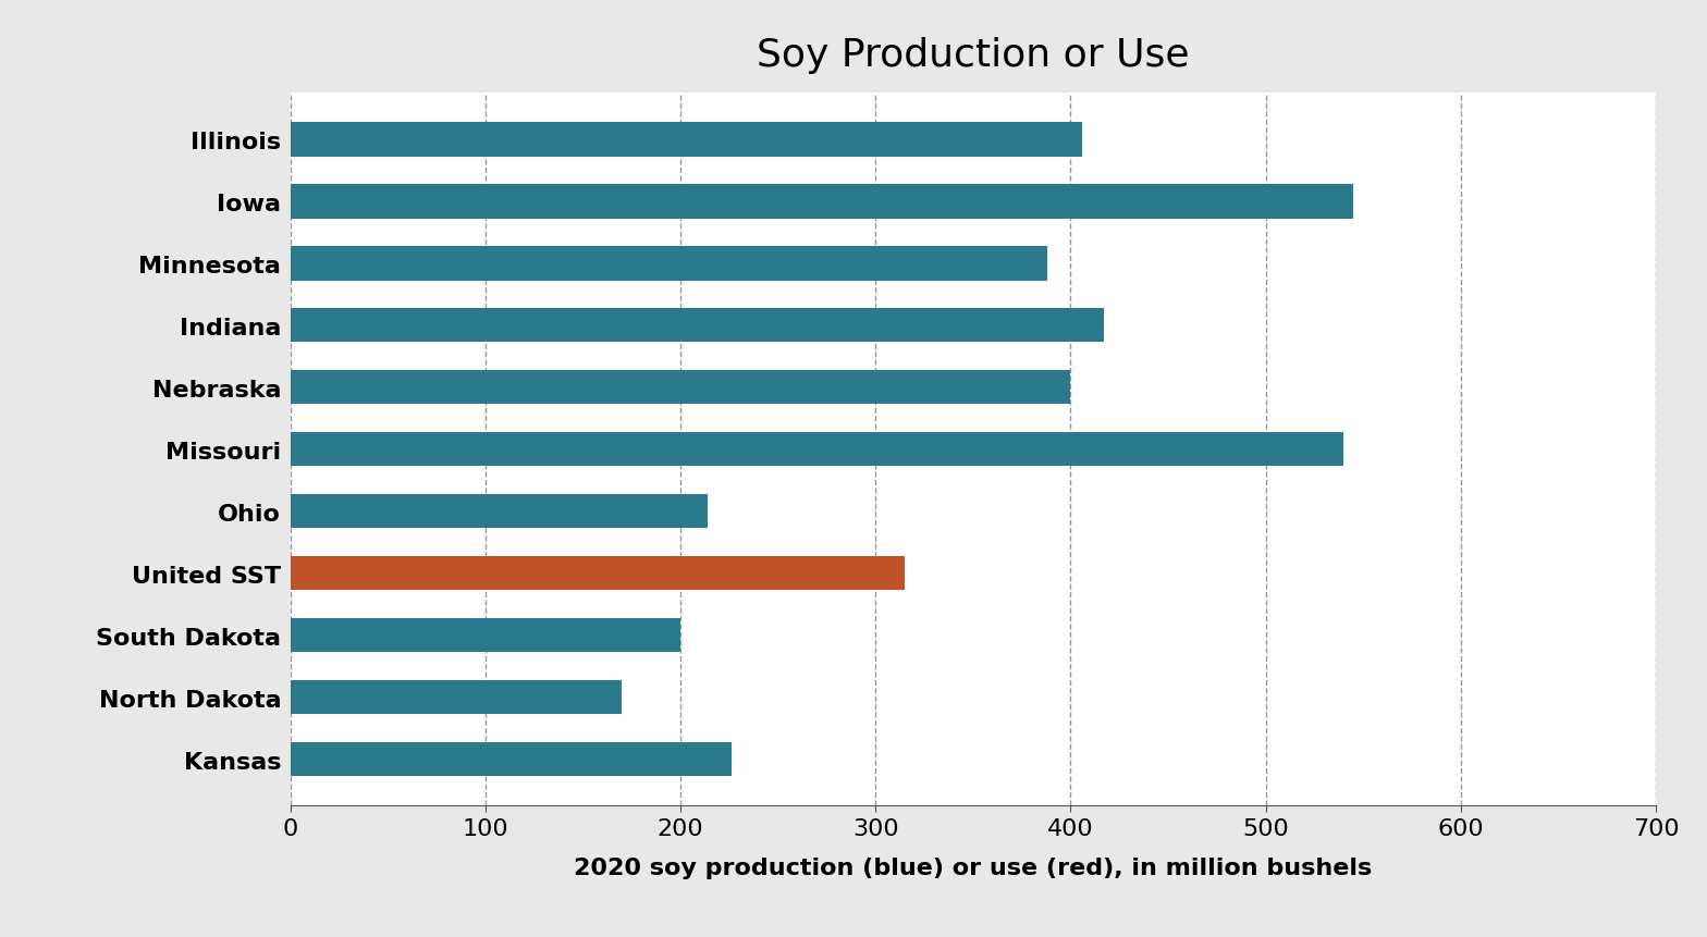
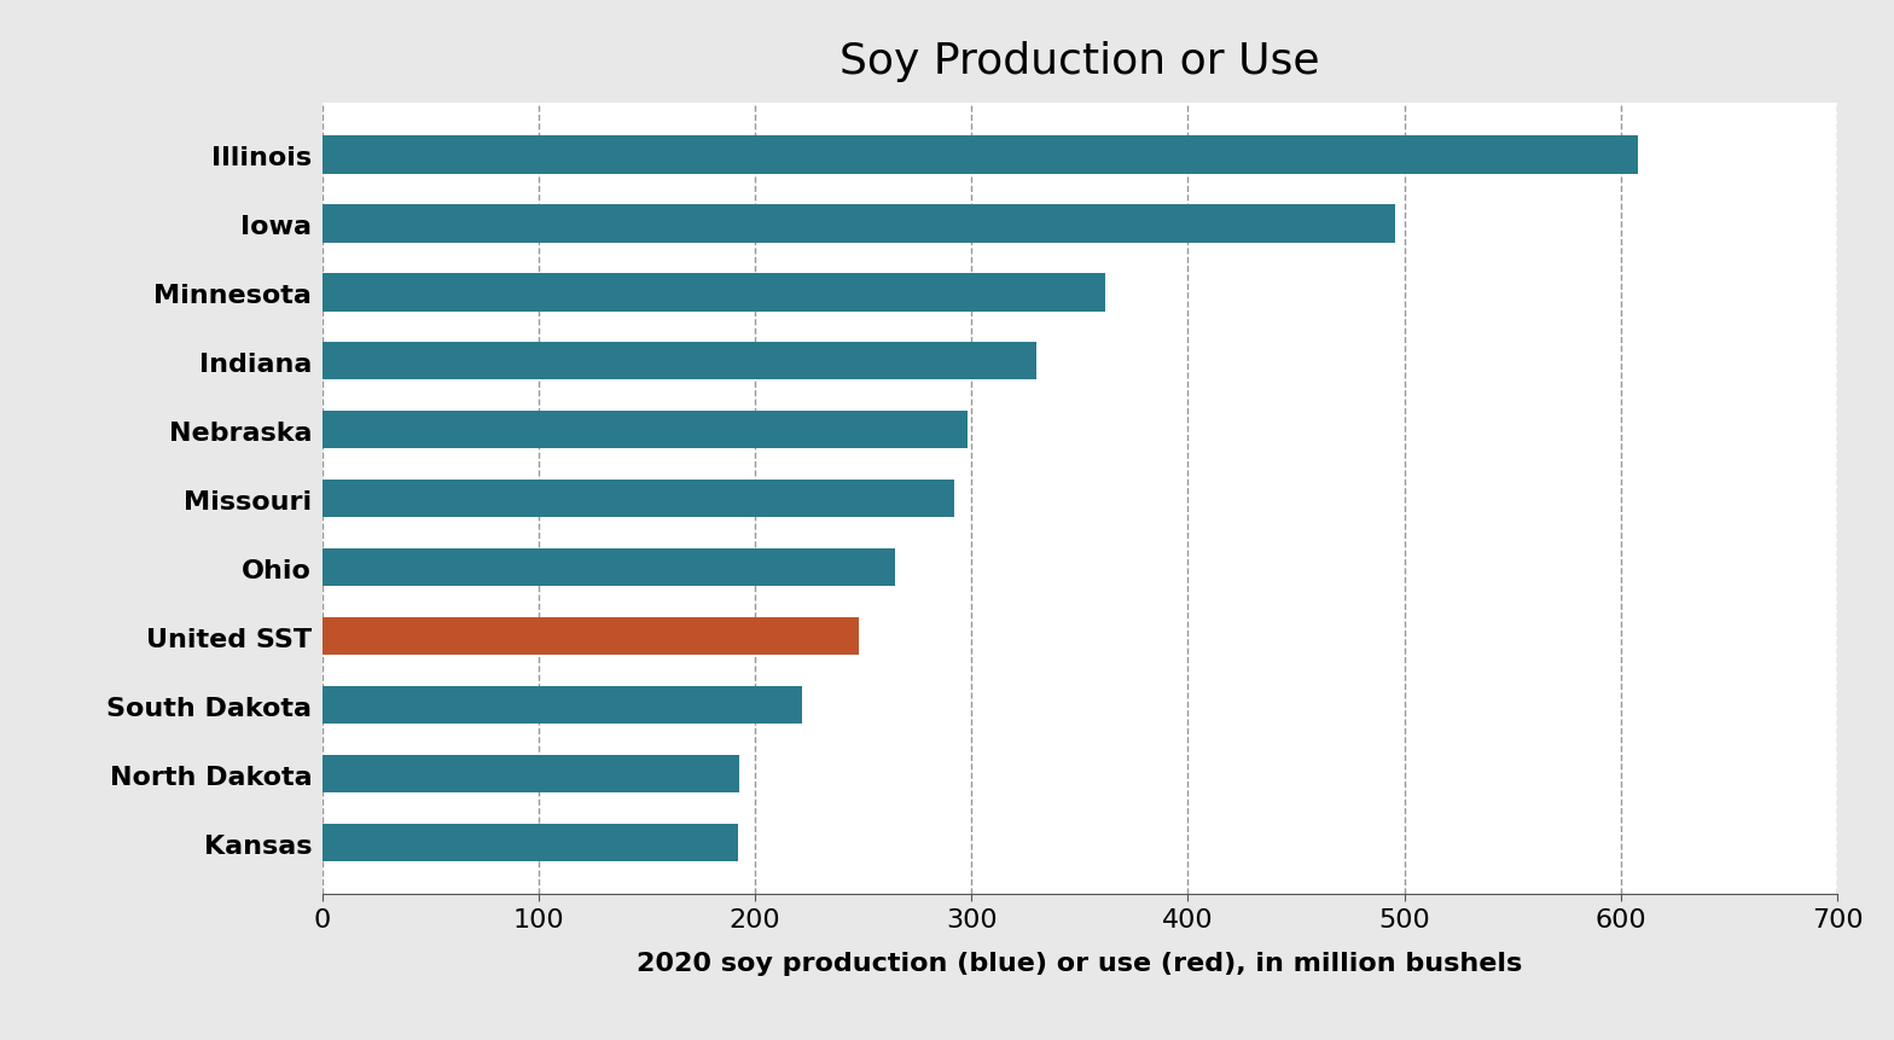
Illinois: 406 -> 608
Iowa: 545 -> 496
Minnesota: 388 -> 362
Indiana: 417 -> 330
Nebraska: 400 -> 298
Missouri: 540 -> 292
Ohio: 214 -> 265
United SST: 315 -> 248
South Dakota: 200 -> 222
North Dakota: 170 -> 193
Kansas: 226 -> 192
